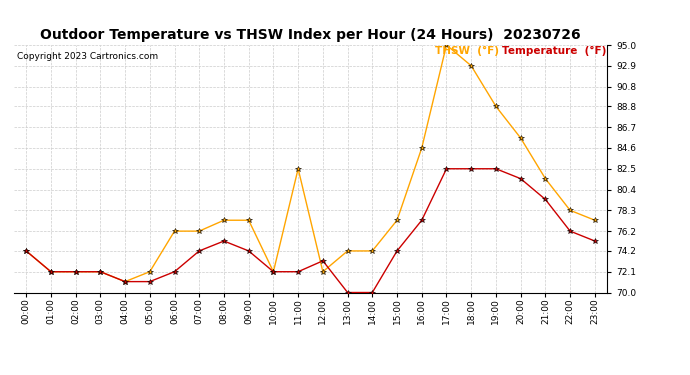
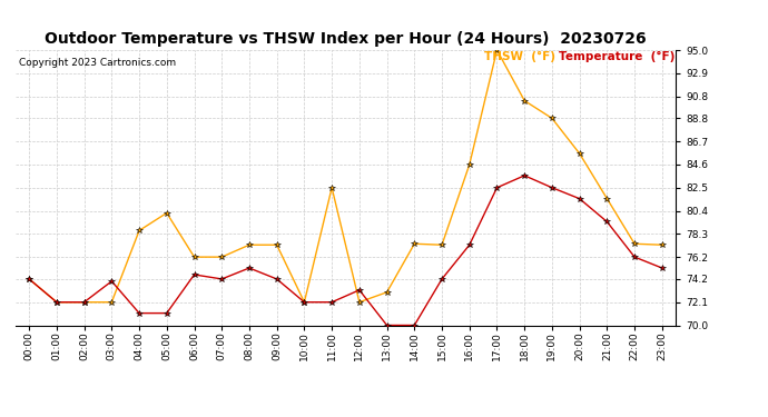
Temperature (°F)/03:00: 72.1 -> 74.0
THSW (°F)/04:00: 71.1 -> 78.6
THSW (°F)/05:00: 72.1 -> 80.2
Temperature (°F)/06:00: 72.1 -> 74.6
THSW (°F)/13:00: 74.2 -> 73.0
THSW (°F)/14:00: 74.2 -> 77.4
Temperature (°F)/18:00: 82.5 -> 83.6
THSW (°F)/18:00: 92.9 -> 90.4
THSW (°F)/22:00: 78.3 -> 77.4
